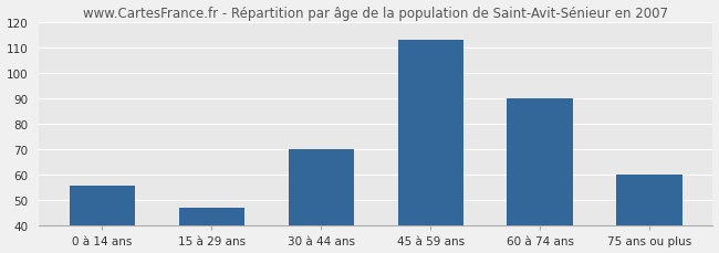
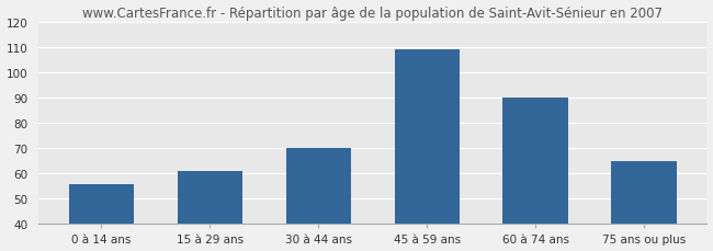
15 à 29 ans: 47 -> 61
45 à 59 ans: 113 -> 109
75 ans ou plus: 60 -> 65
